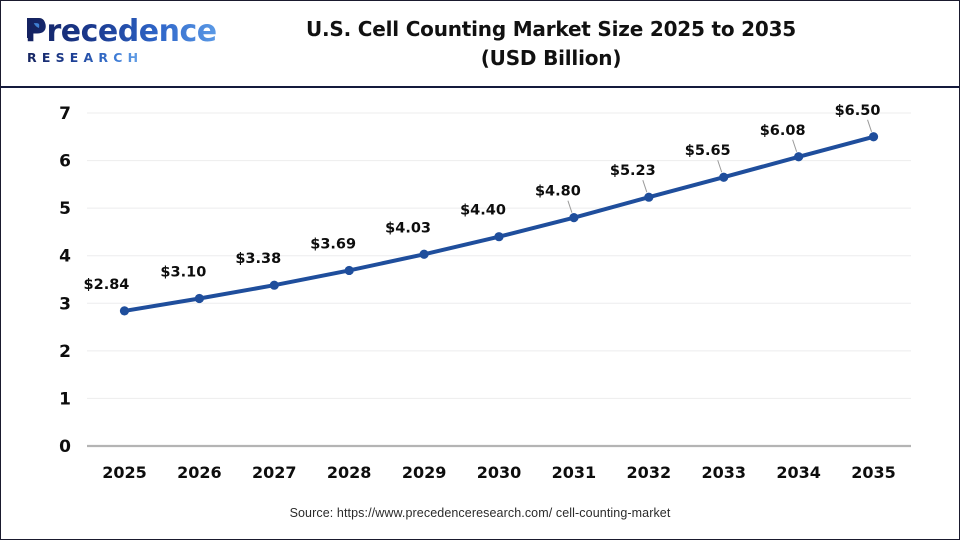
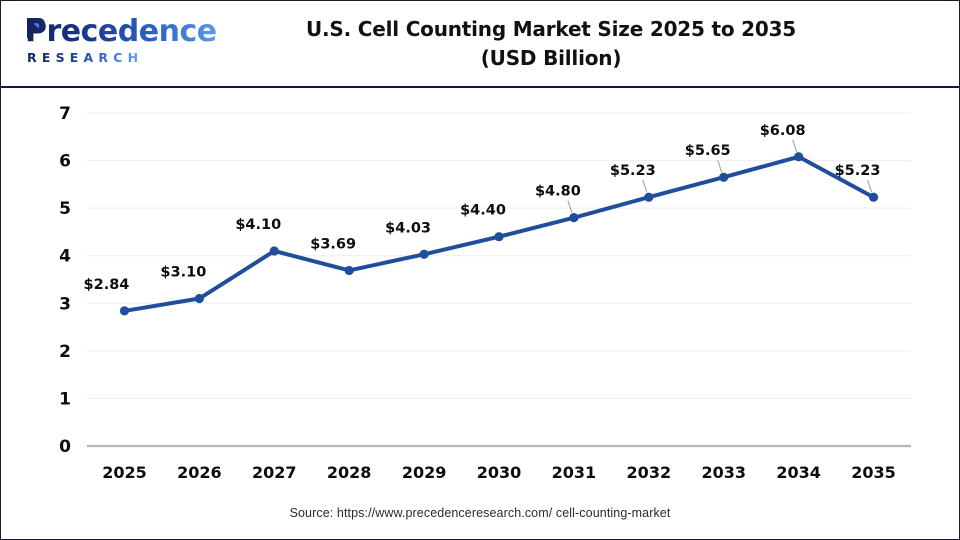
2027: $3.38 -> $4.10
2035: $6.50 -> $5.23
